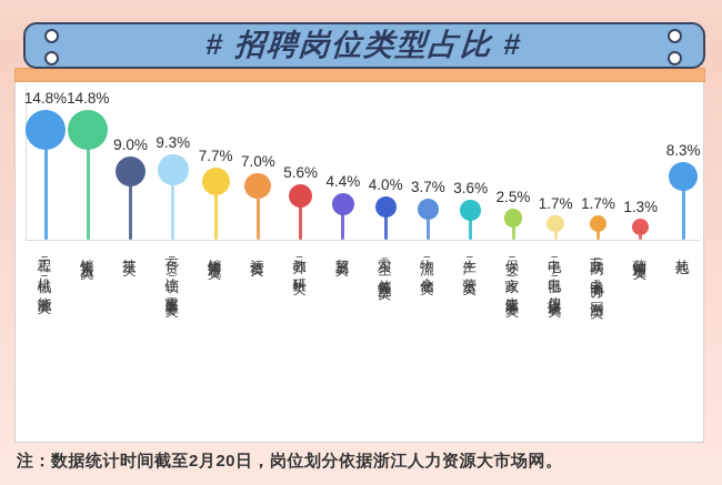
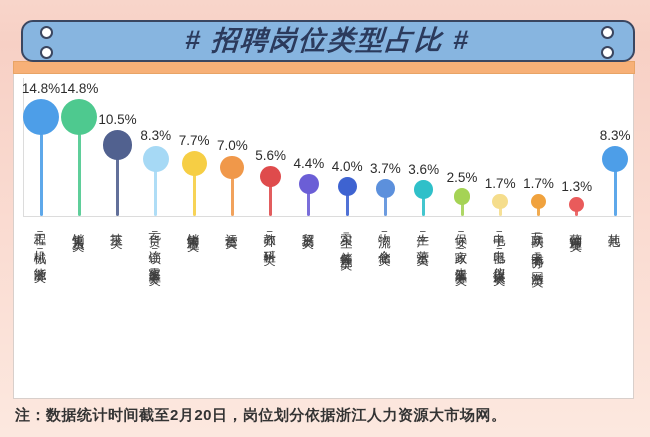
技工类: 9.0% -> 10.5%
百货－连锁－零售服务类: 9.3% -> 8.3%
